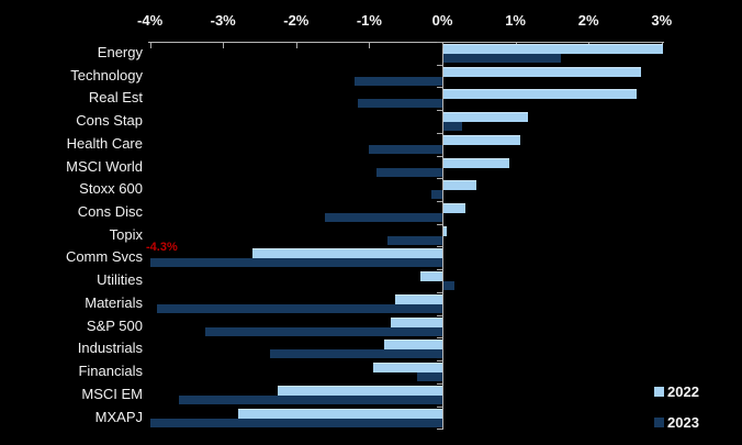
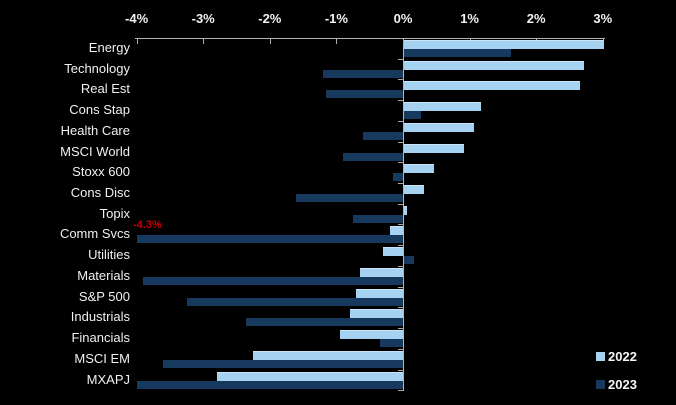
2023/Health Care: -1.0% -> -0.6%
2022/Comm Svcs: -2.6% -> -0.2%
